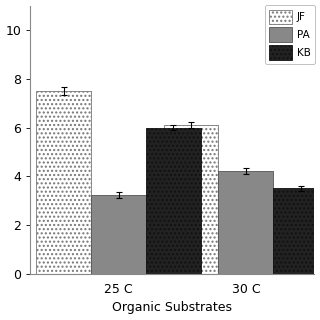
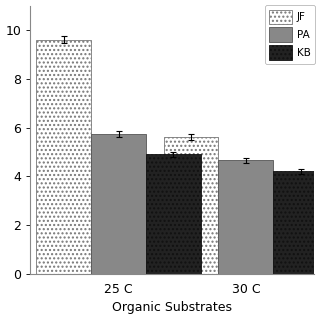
JF/25 C: 7.5 -> 9.6
PA/25 C: 3.25 -> 5.75
KB/25 C: 6.0 -> 4.9
JF/30 C: 6.1 -> 5.6
PA/30 C: 4.20 -> 4.65
KB/30 C: 3.5 -> 4.2
